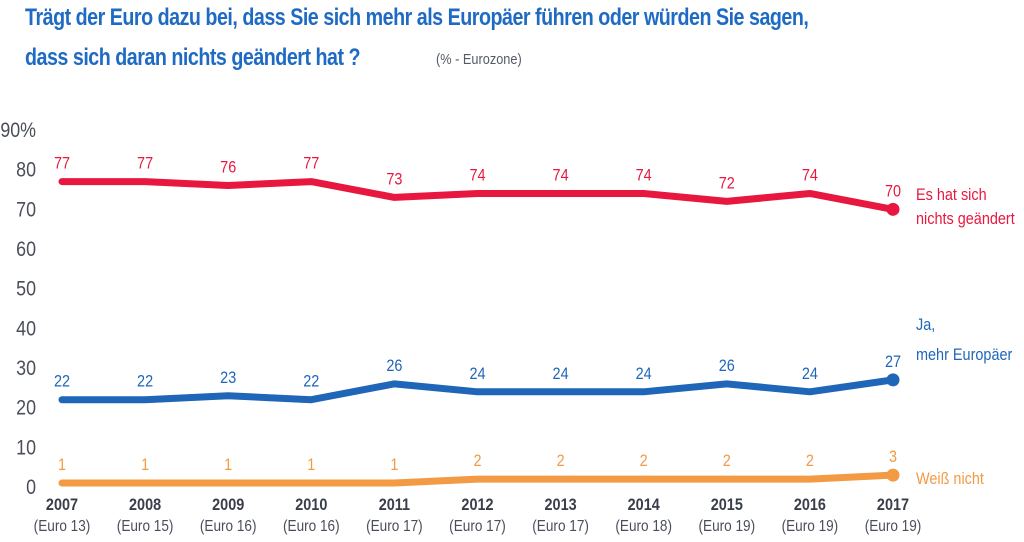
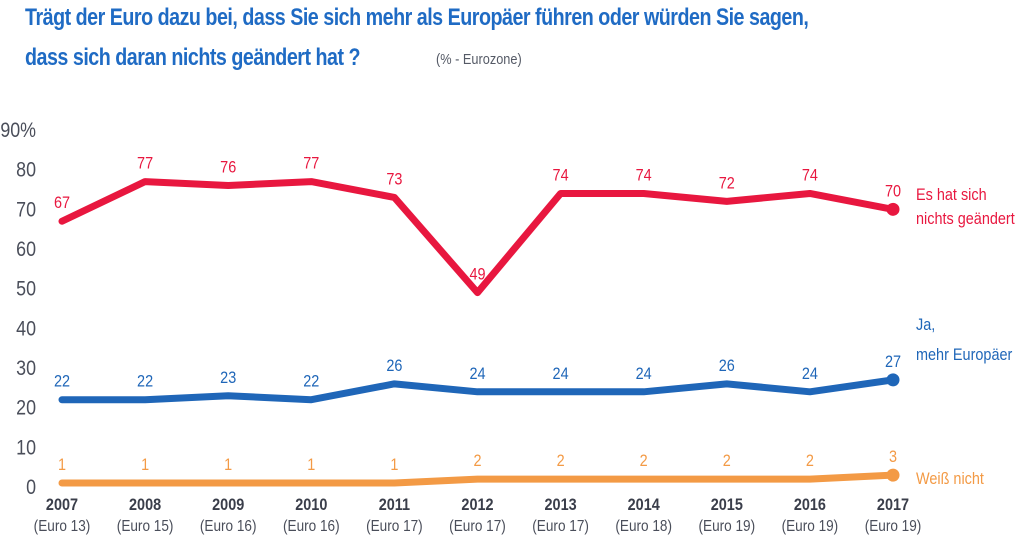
Es hat sich nichts geändert/2007: 77 -> 67
Es hat sich nichts geändert/2012: 74 -> 49
